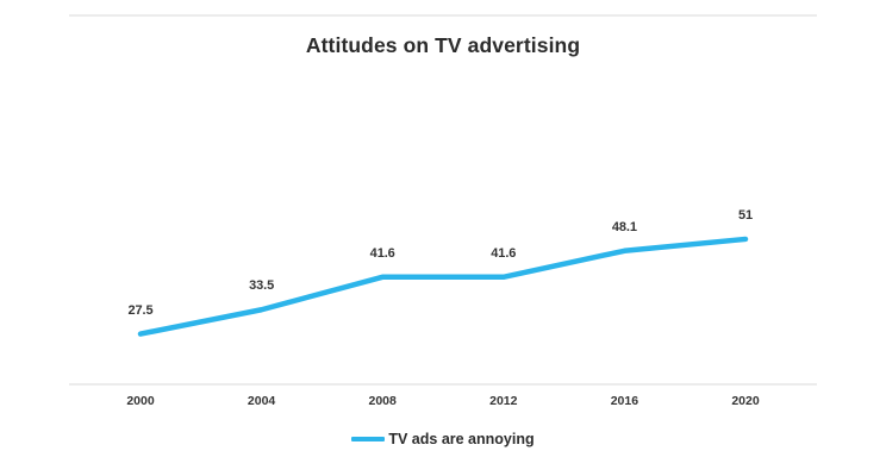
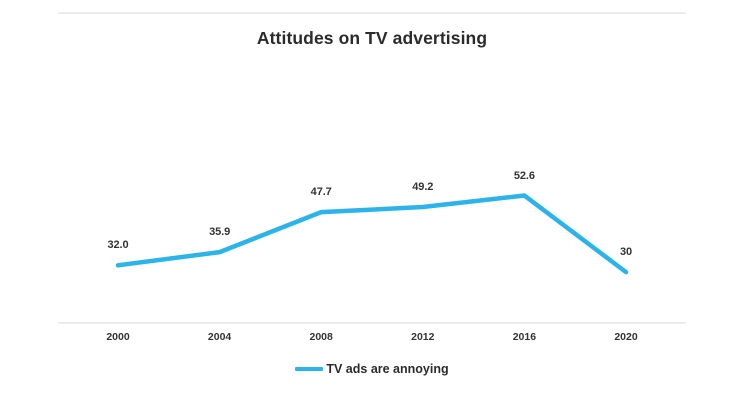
2000: 27.5 -> 32.0
2004: 33.5 -> 35.9
2008: 41.6 -> 47.7
2012: 41.6 -> 49.2
2016: 48.1 -> 52.6
2020: 51 -> 30
